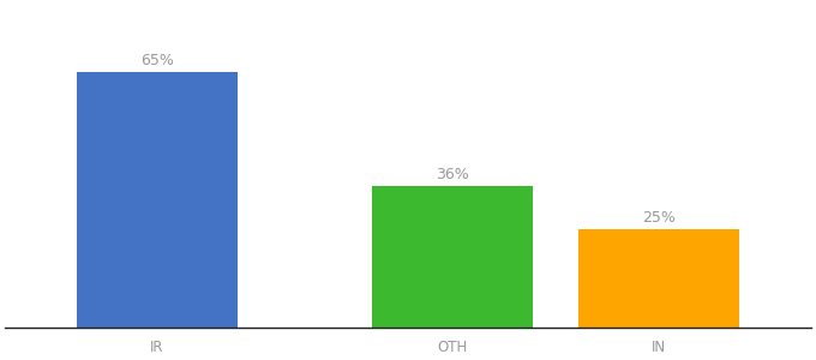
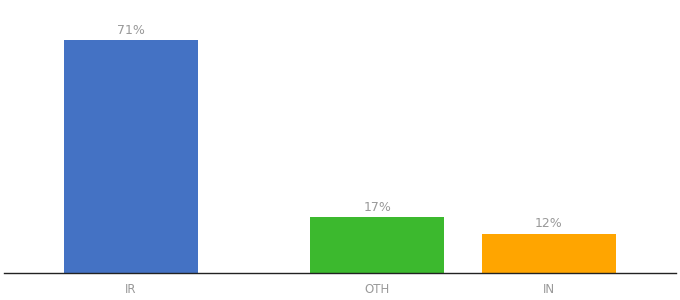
IR: 65% -> 71%
OTH: 36% -> 17%
IN: 25% -> 12%
